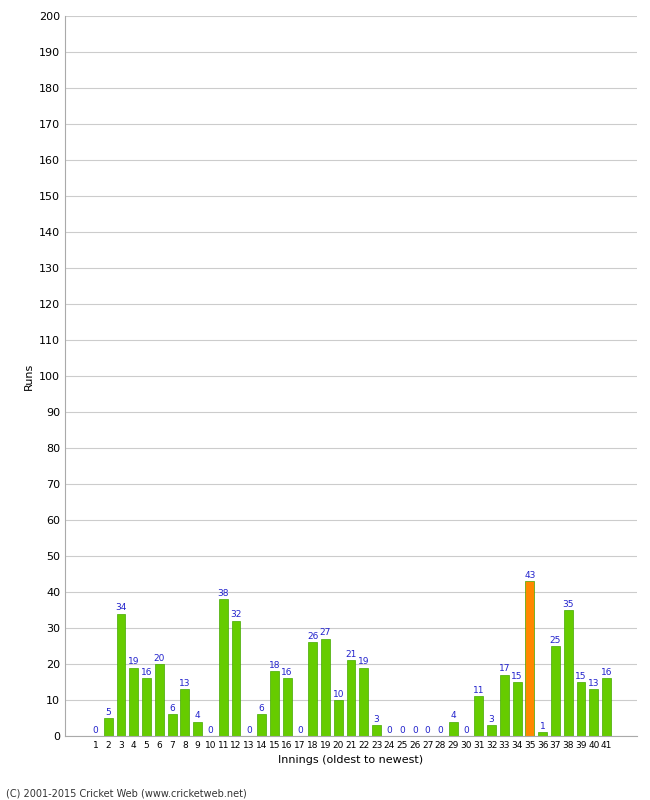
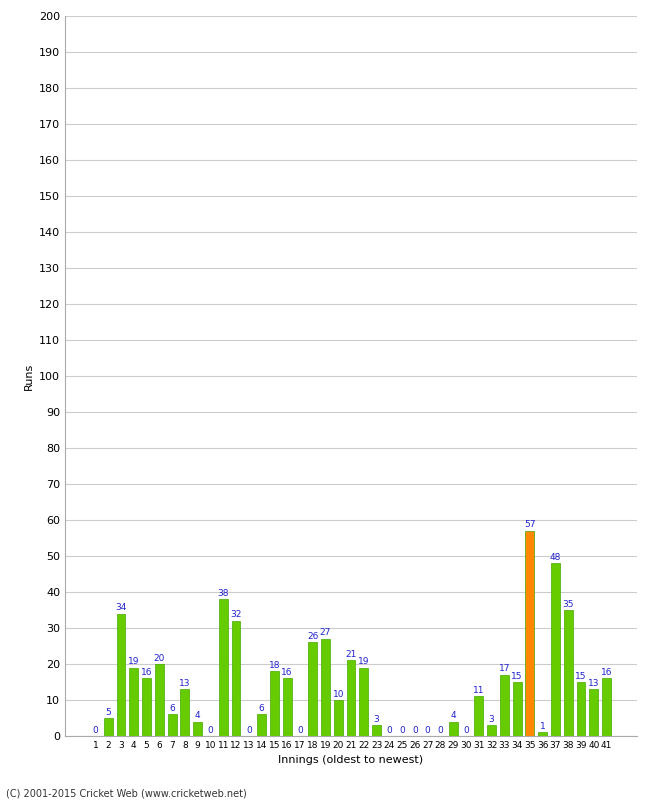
35: 43 -> 57
37: 25 -> 48
